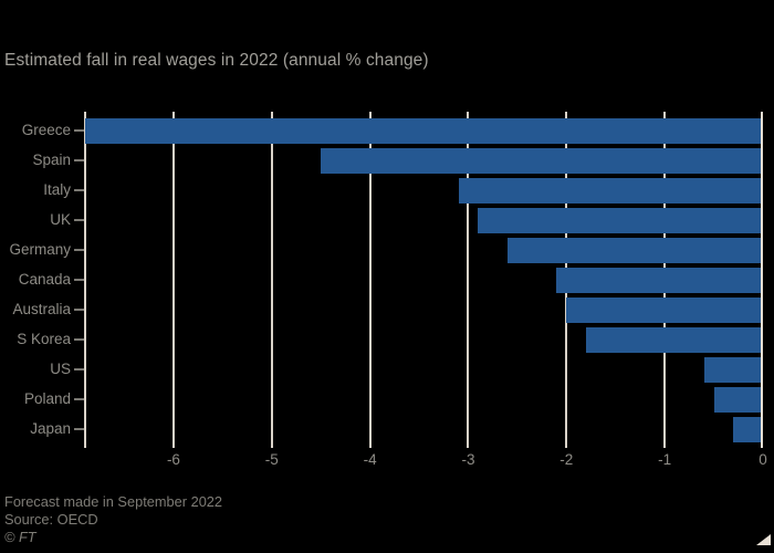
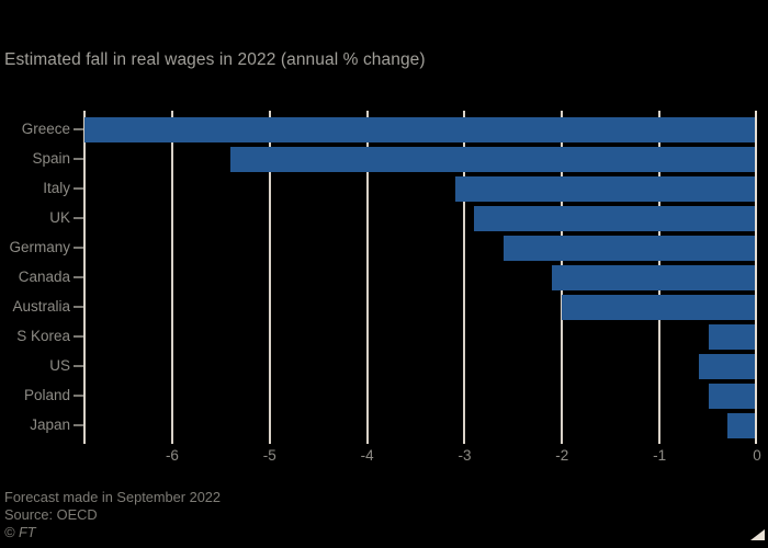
Spain: -4.5 -> -5.4
S Korea: -1.8 -> -0.5
